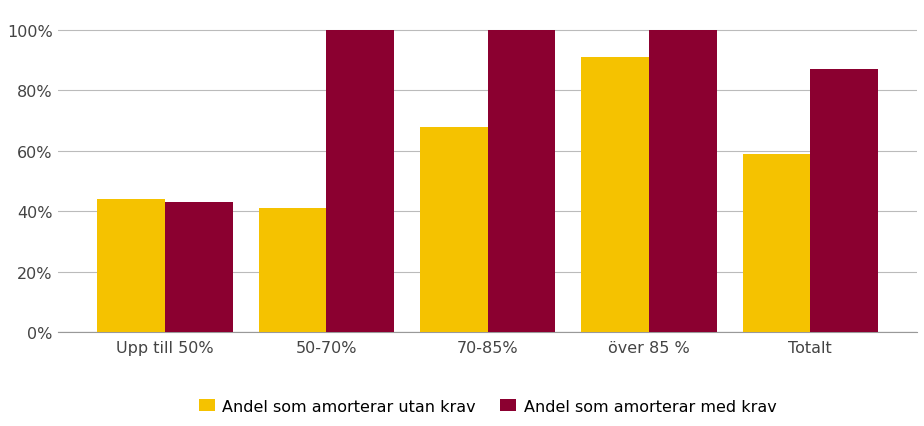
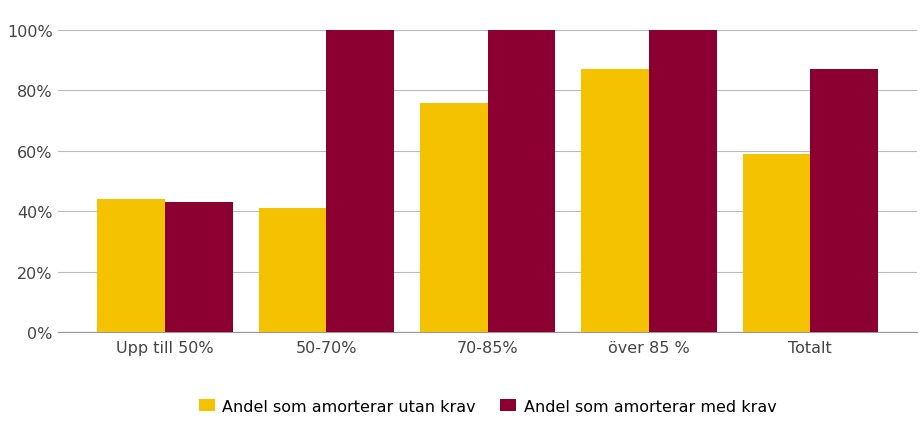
Andel som amorterar utan krav/70-85%: 68% -> 76%
Andel som amorterar utan krav/över 85 %: 91% -> 87%
